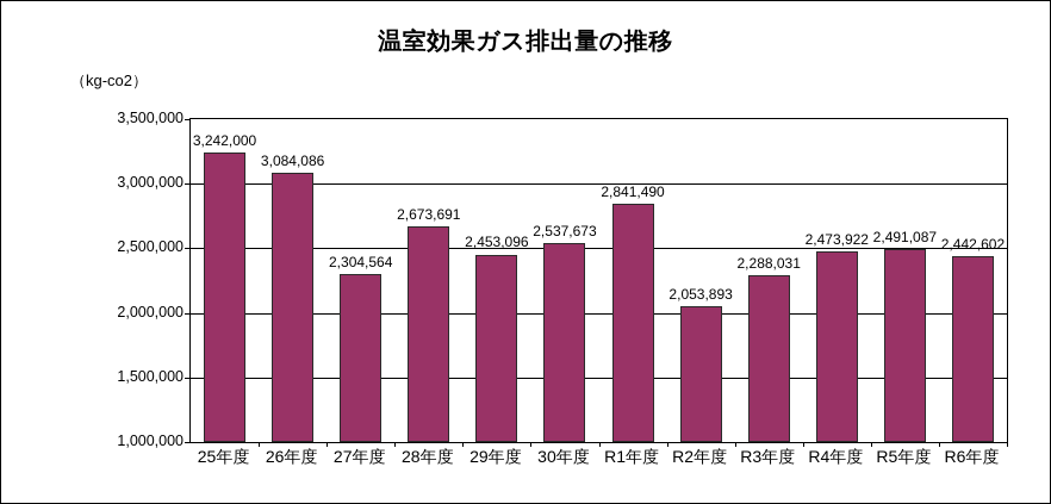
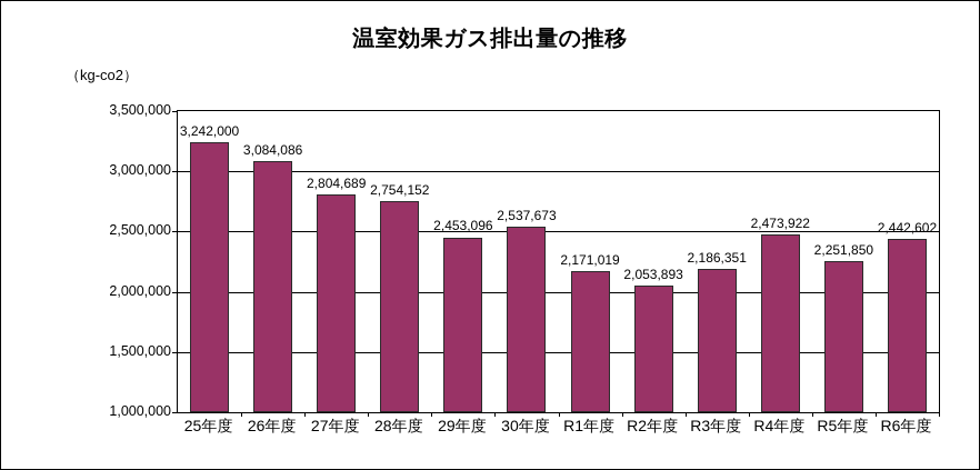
27年度: 2,304,564 -> 2,804,689
28年度: 2,673,691 -> 2,754,152
R1年度: 2,841,490 -> 2,171,019
R3年度: 2,288,031 -> 2,186,351
R5年度: 2,491,087 -> 2,251,850
